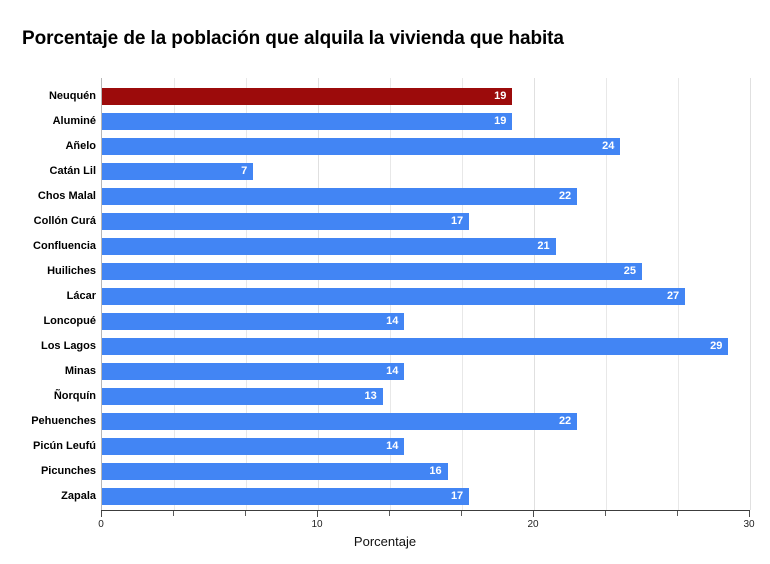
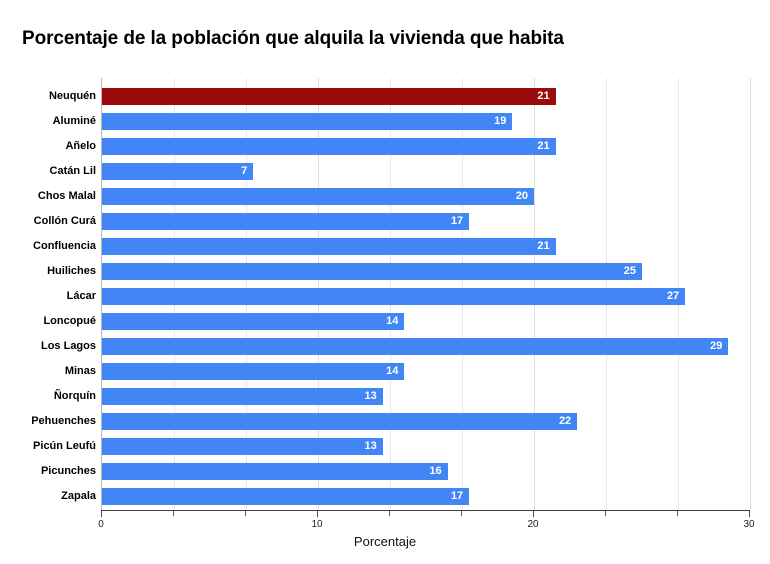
Neuquén: 19 -> 21
Añelo: 24 -> 21
Chos Malal: 22 -> 20
Picún Leufú: 14 -> 13
